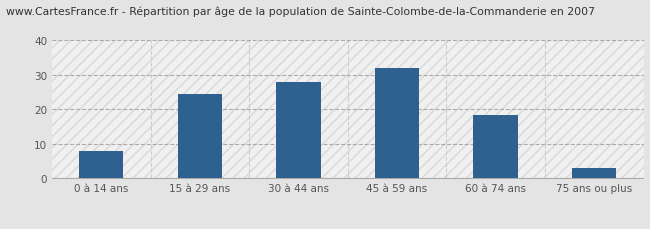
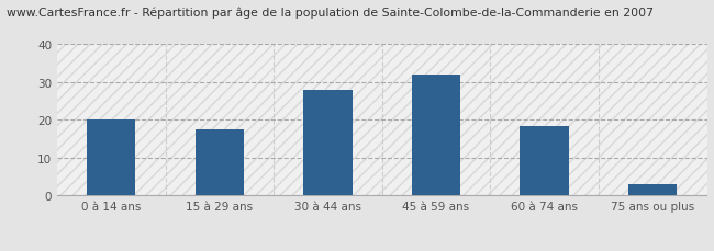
0 à 14 ans: 8.0 -> 20.0
15 à 29 ans: 24.5 -> 17.5
